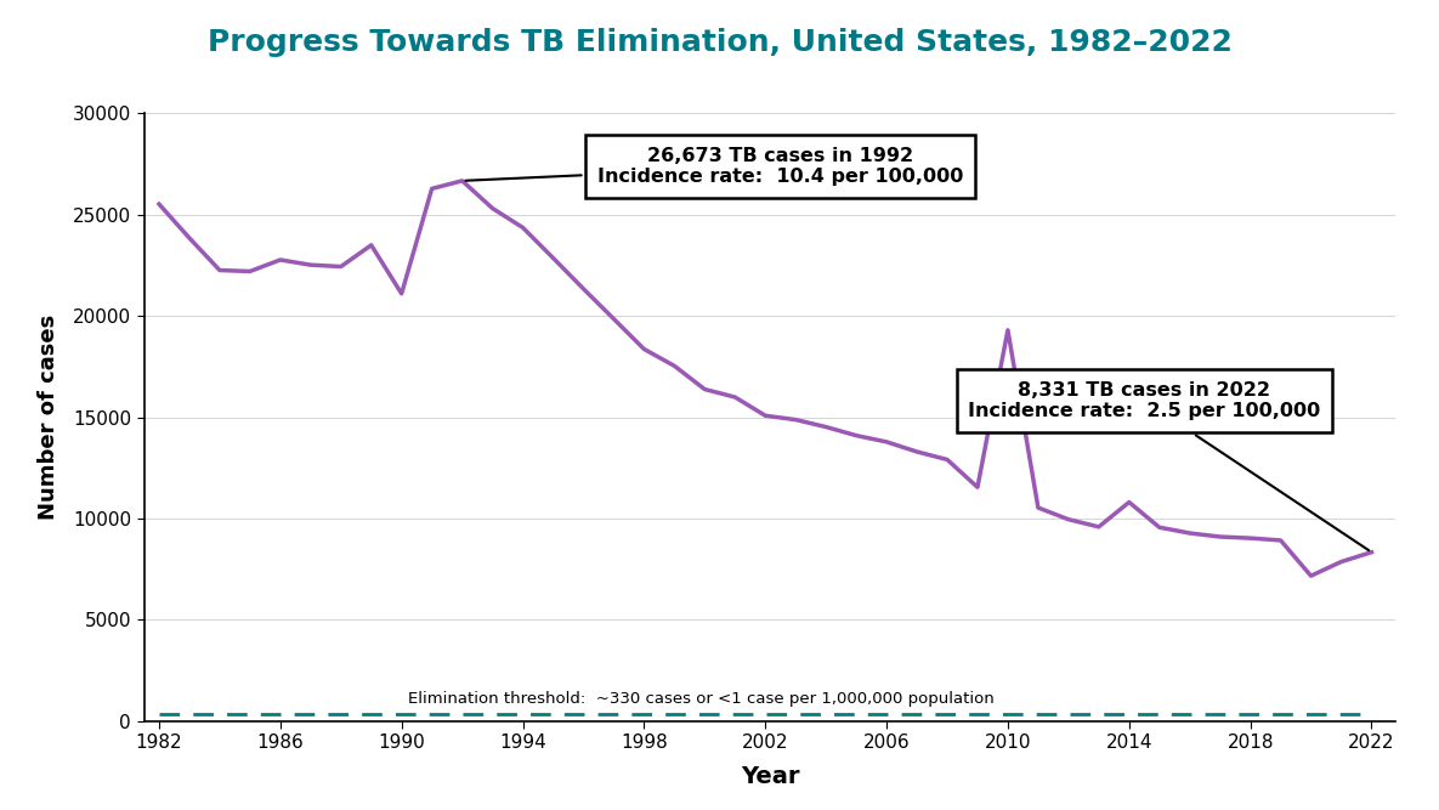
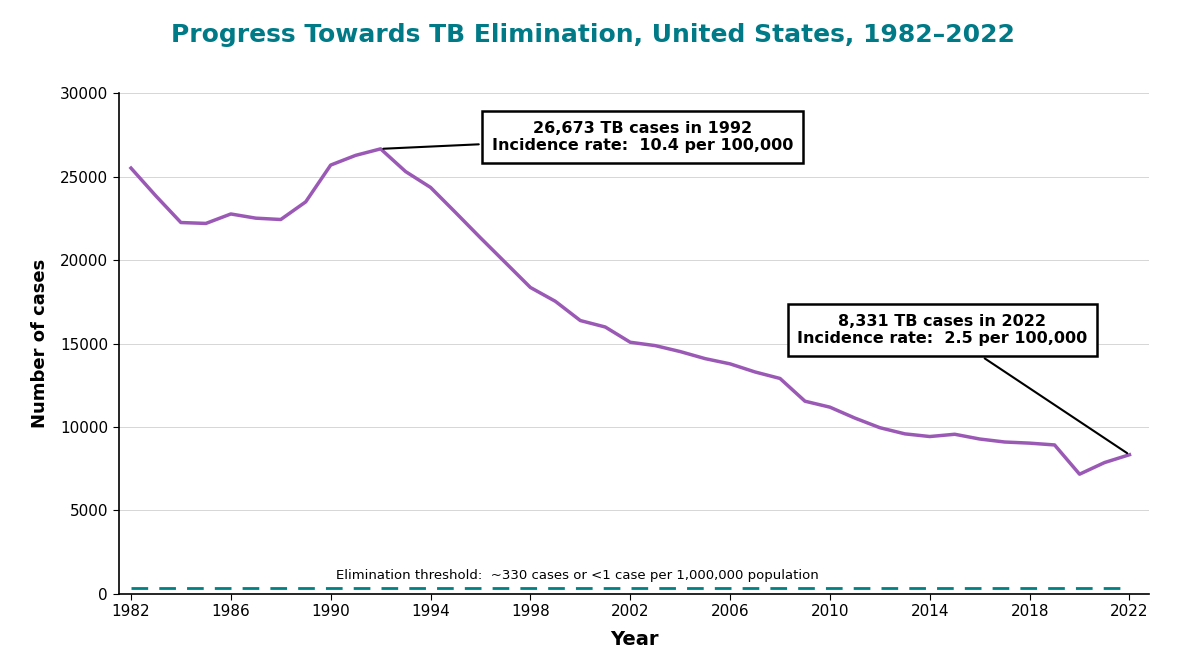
1990: 21100 -> 25700
2010: 19300 -> 11200
2014: 10800 -> 9400
